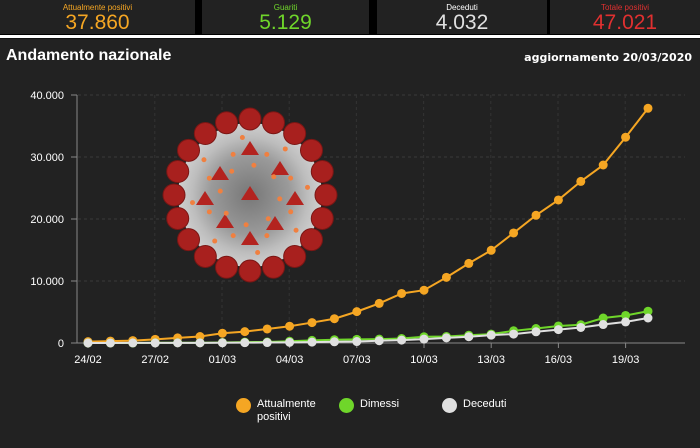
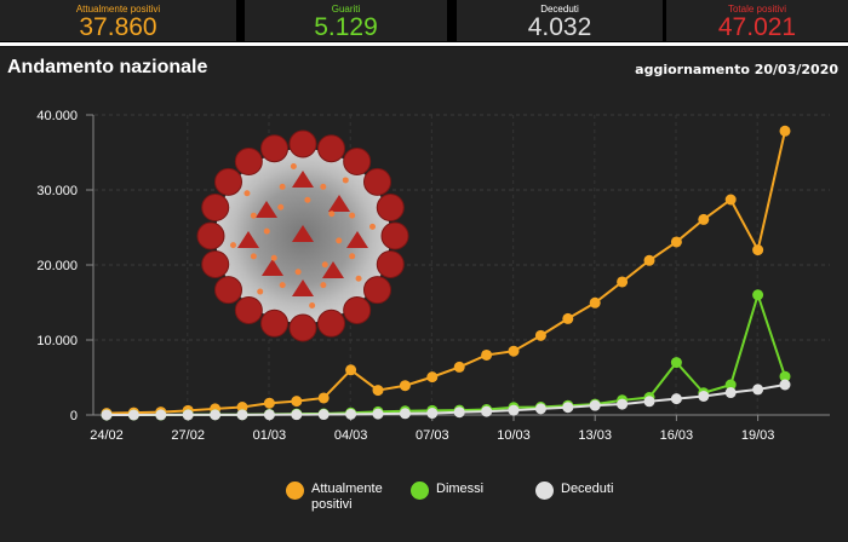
Attualmente positivi/04/03: 3000 -> 6000
Dimessi/16/03: 3000 -> 7000
Attualmente positivi/19/03: 33000 -> 22000
Dimessi/19/03: 4000 -> 16000
